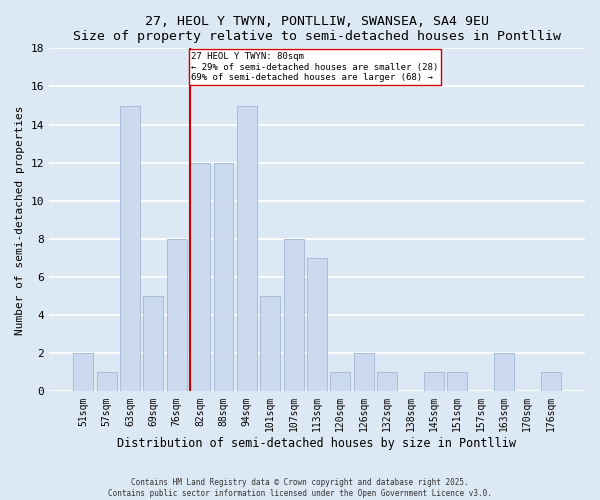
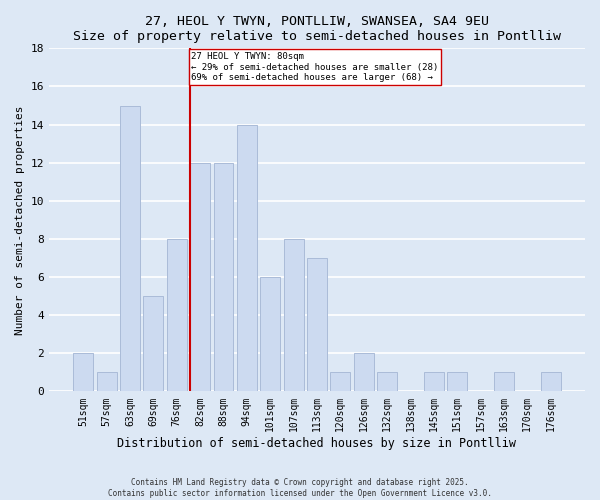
94sqm: 15 -> 14
101sqm: 5 -> 6
163sqm: 2 -> 1
